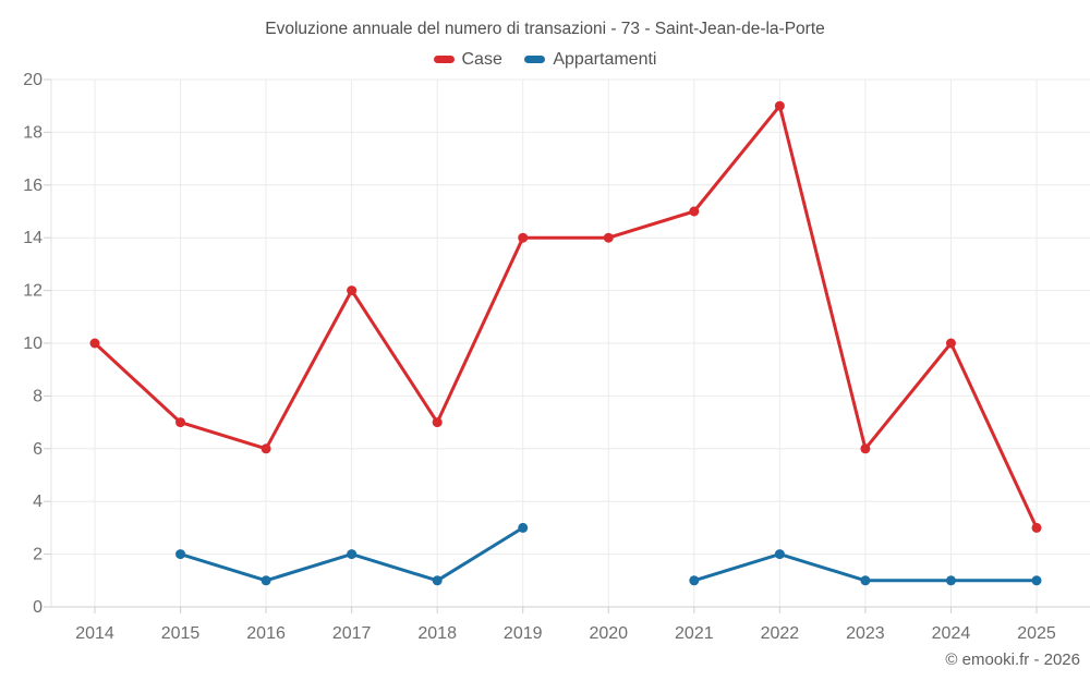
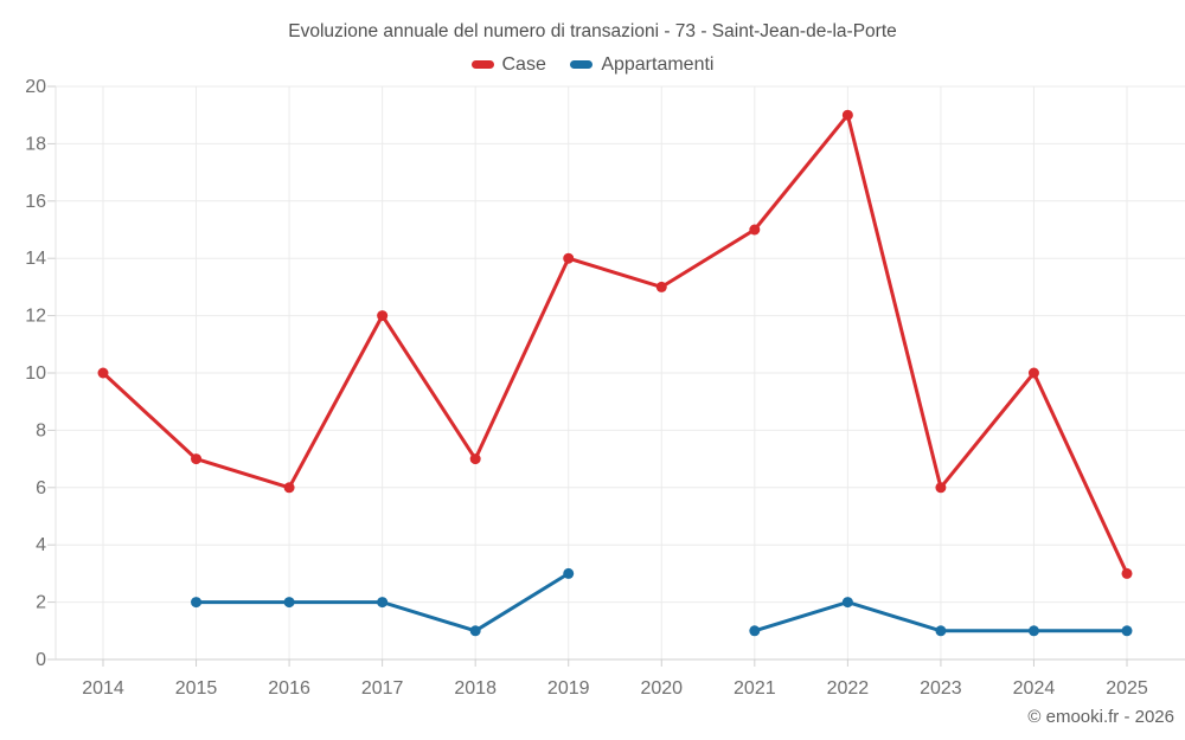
Appartamenti/2016: 1 -> 2
Case/2020: 14 -> 13
